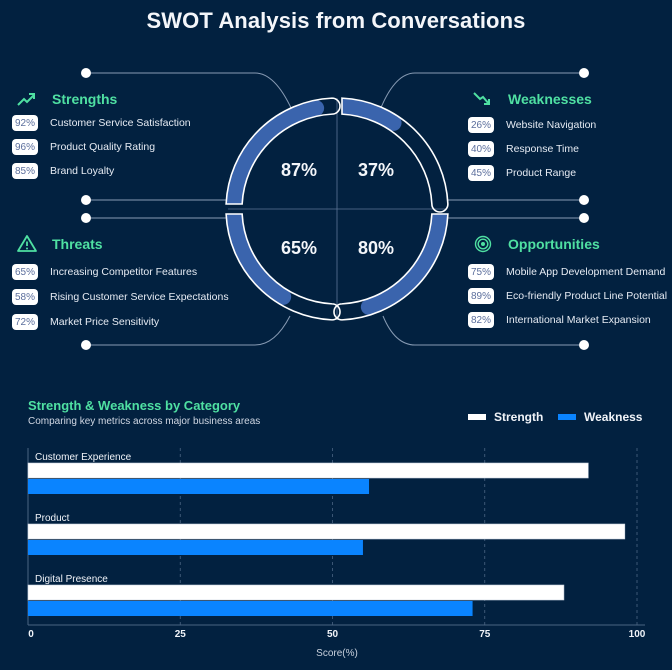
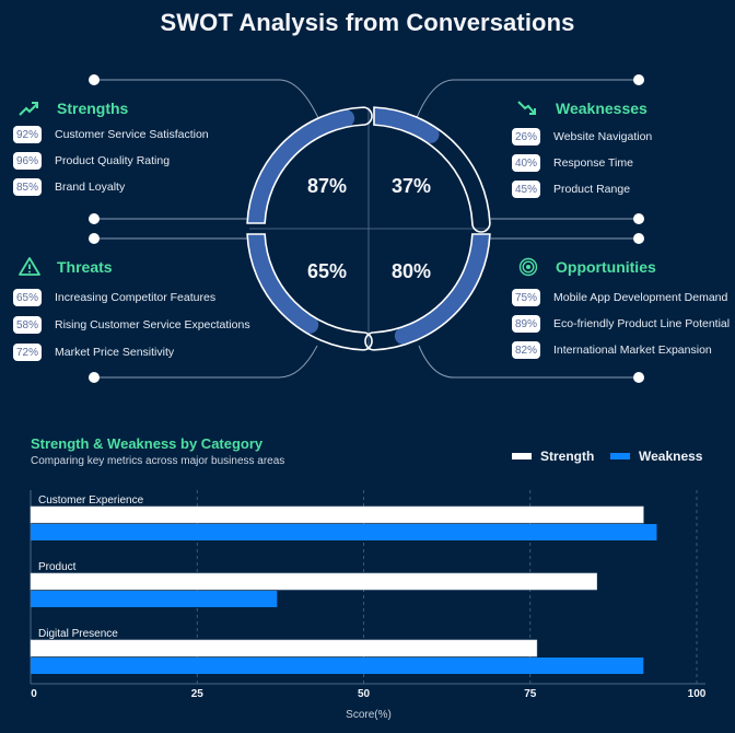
Weakness/Customer Experience: 56 -> 94
Strength/Product: 98 -> 85
Weakness/Product: 55 -> 37
Strength/Digital Presence: 88 -> 76
Weakness/Digital Presence: 73 -> 92
